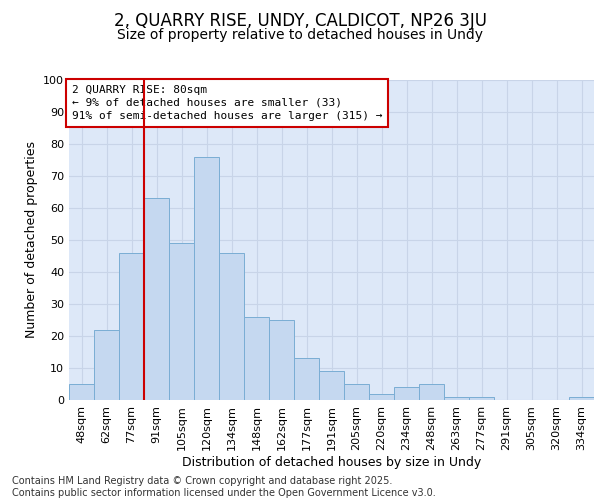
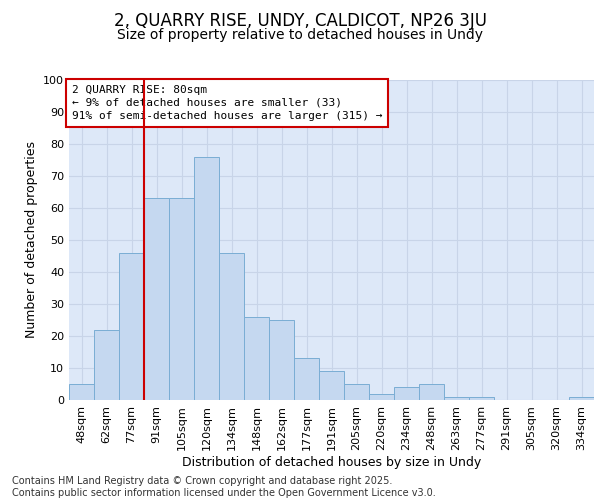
105sqm: 49 -> 63
